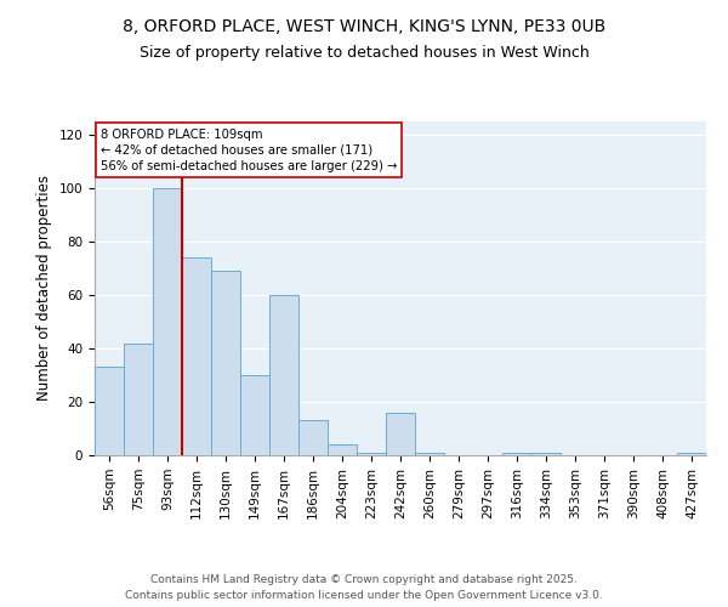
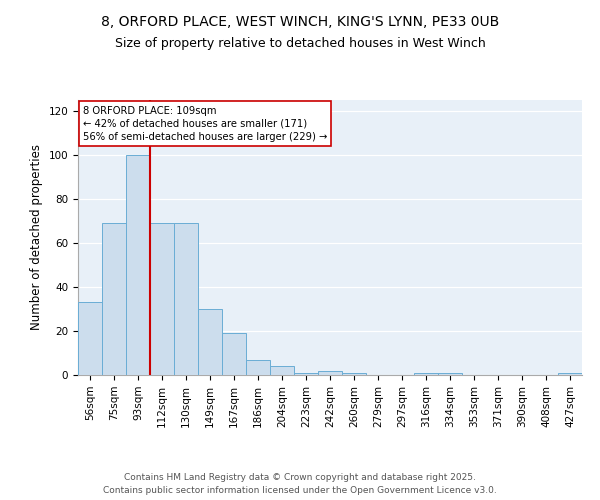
75sqm: 42 -> 69
112sqm: 74 -> 69
167sqm: 60 -> 19
186sqm: 13 -> 7
242sqm: 16 -> 2
